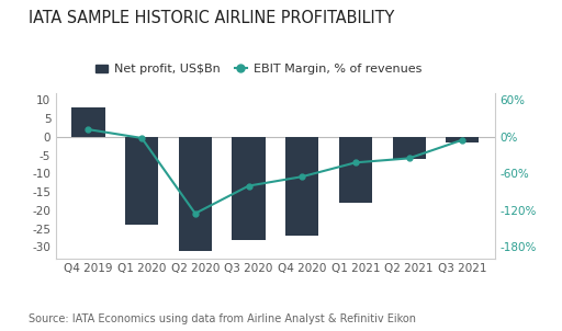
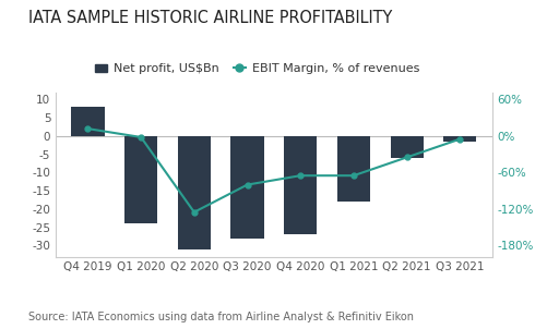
EBIT Margin, % of revenues/Q1 2021: -42% -> -65%
